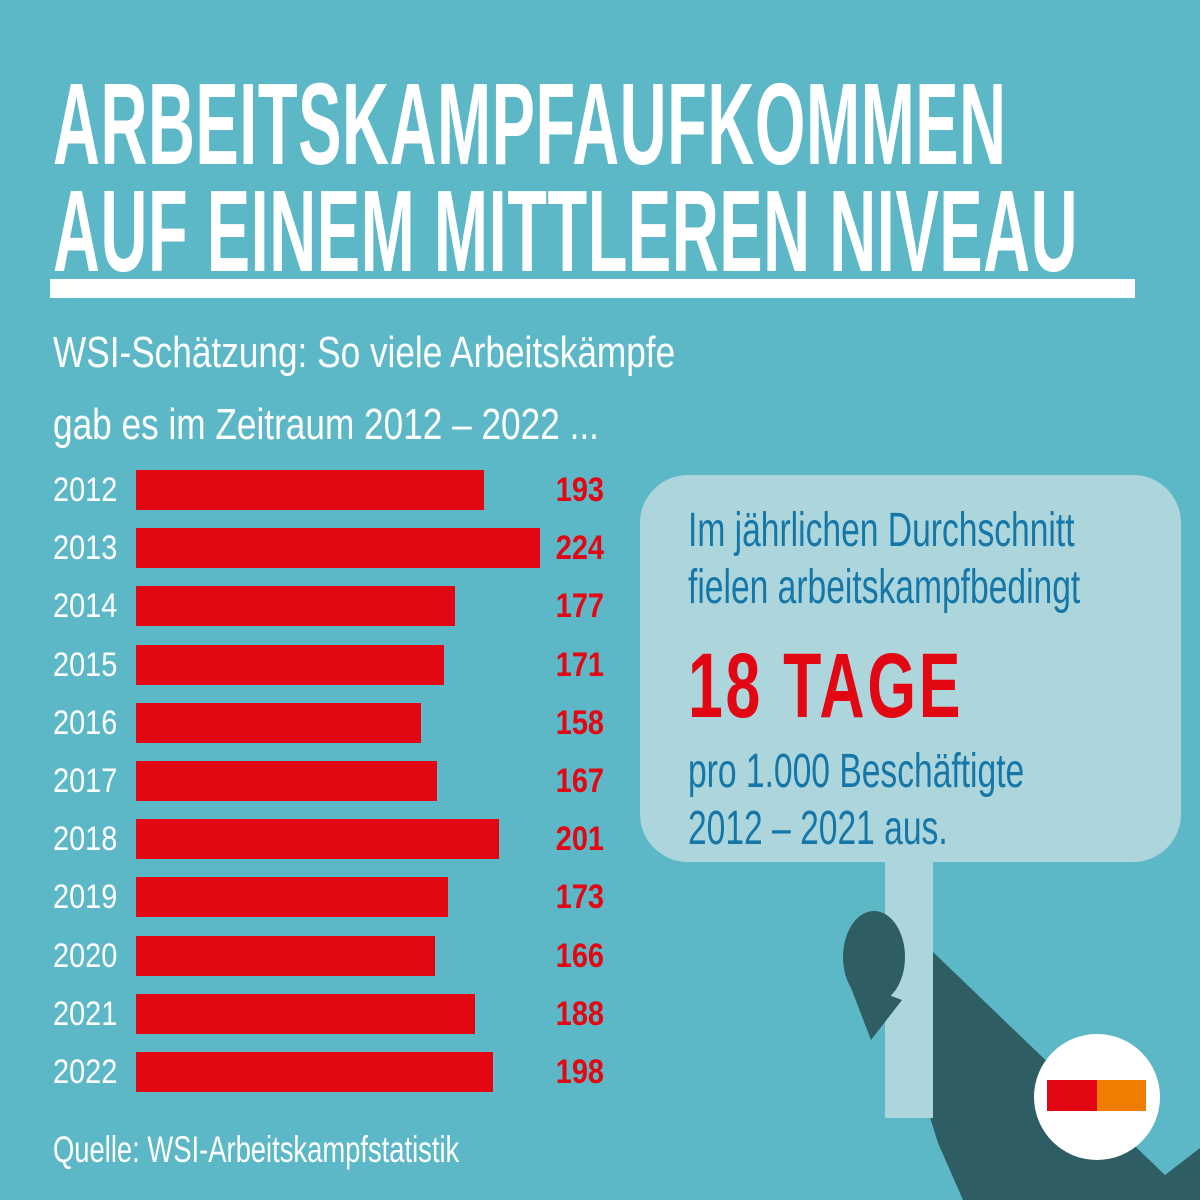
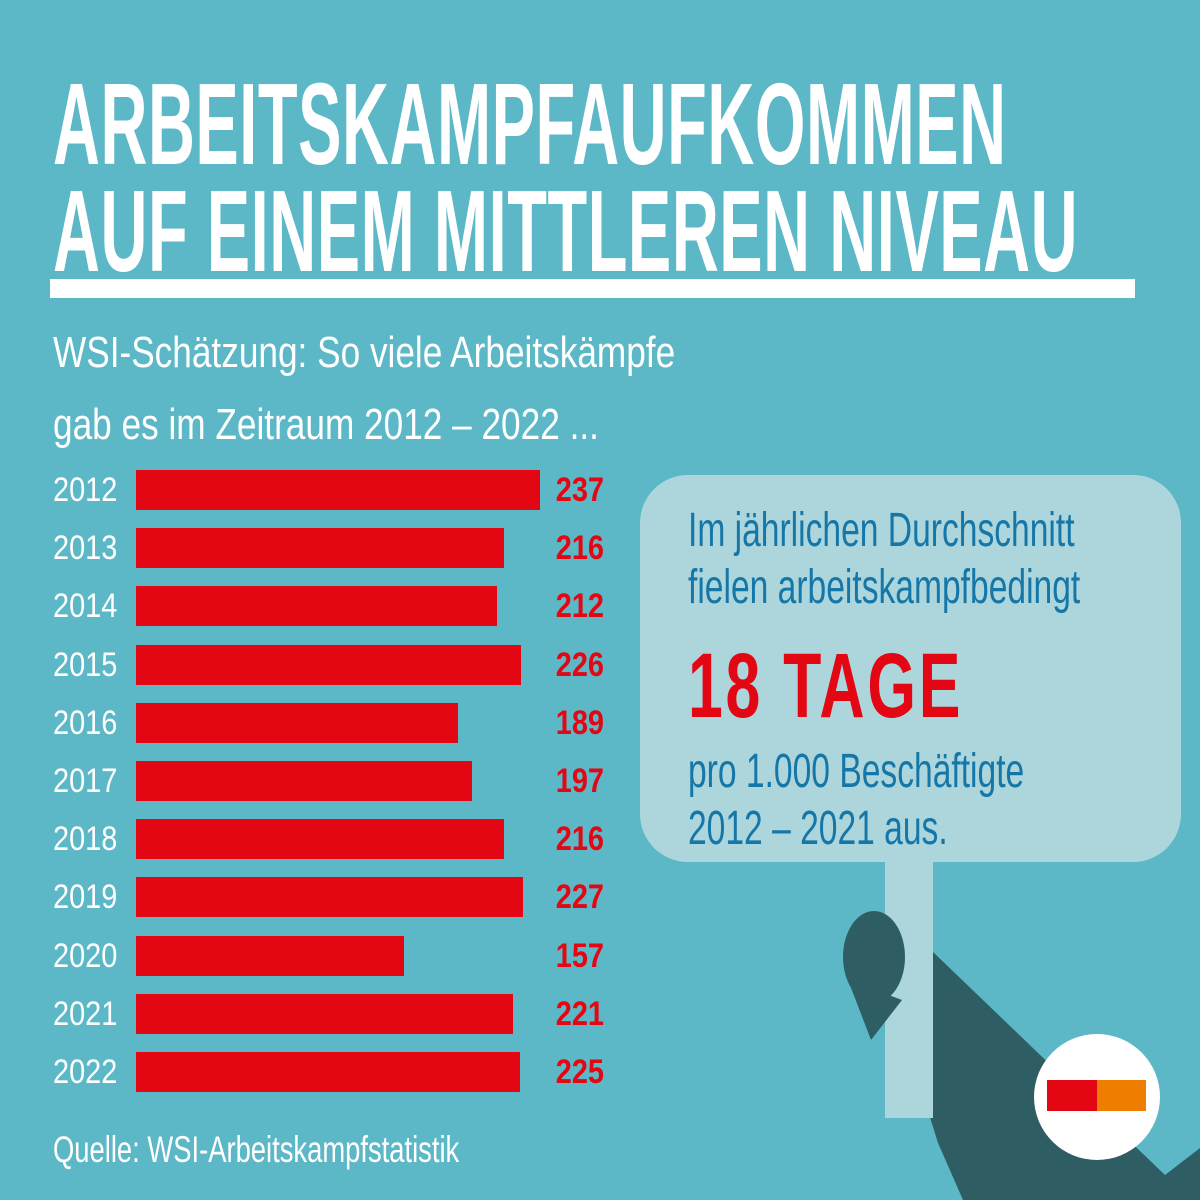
2012: 193 -> 237
2013: 224 -> 216
2014: 177 -> 212
2015: 171 -> 226
2016: 158 -> 189
2017: 167 -> 197
2018: 201 -> 216
2019: 173 -> 227
2020: 166 -> 157
2021: 188 -> 221
2022: 198 -> 225
